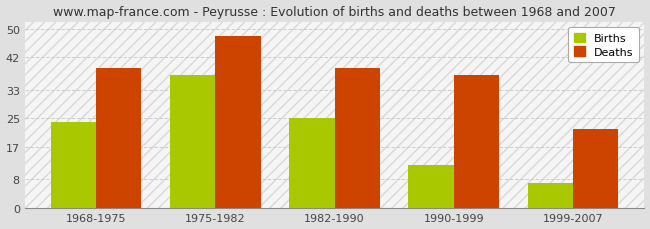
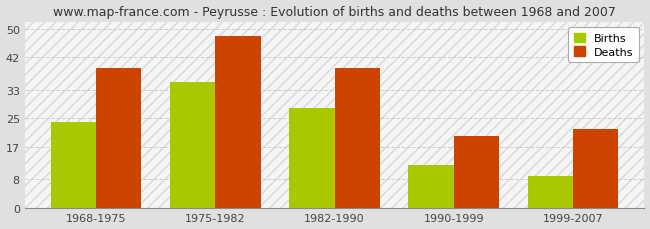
Births/1975-1982: 37 -> 35
Births/1982-1990: 25 -> 28
Deaths/1990-1999: 37 -> 20
Births/1999-2007: 7 -> 9
